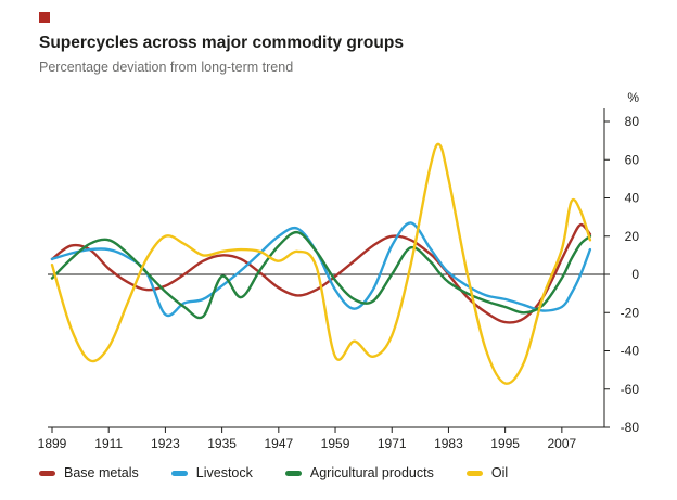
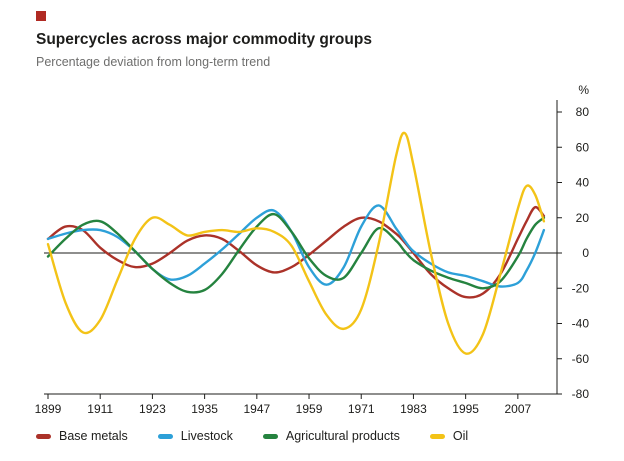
Livestock/1923: -21 -> -9
Agricultural products/1935: -1 -> -21
Oil/1947: 7 -> 14
Oil/1959: -43 -> -16
Oil/2007: 13 -> 25
